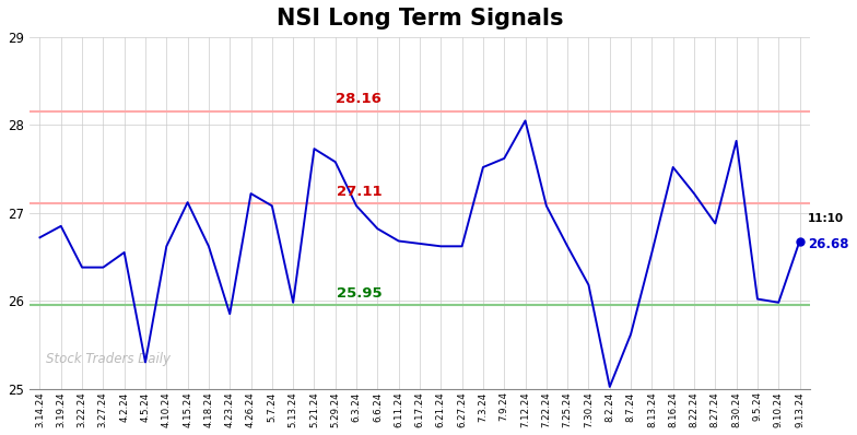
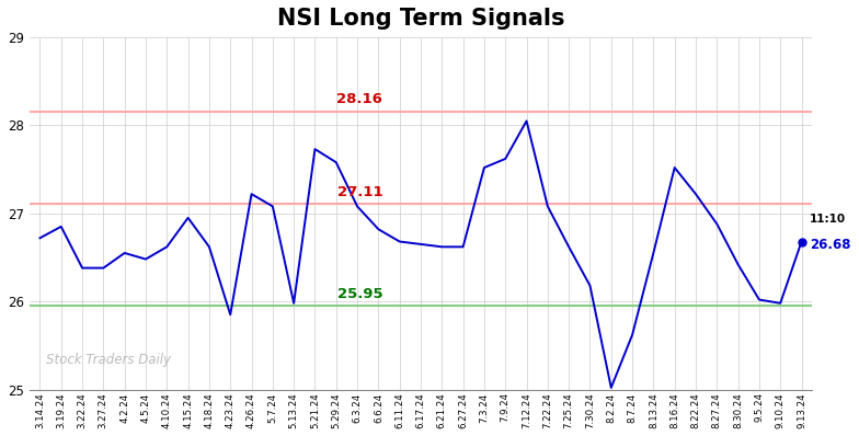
4.5.24: 25.30 -> 26.48
4.15.24: 27.12 -> 26.95
8.30.24: 27.82 -> 26.42
